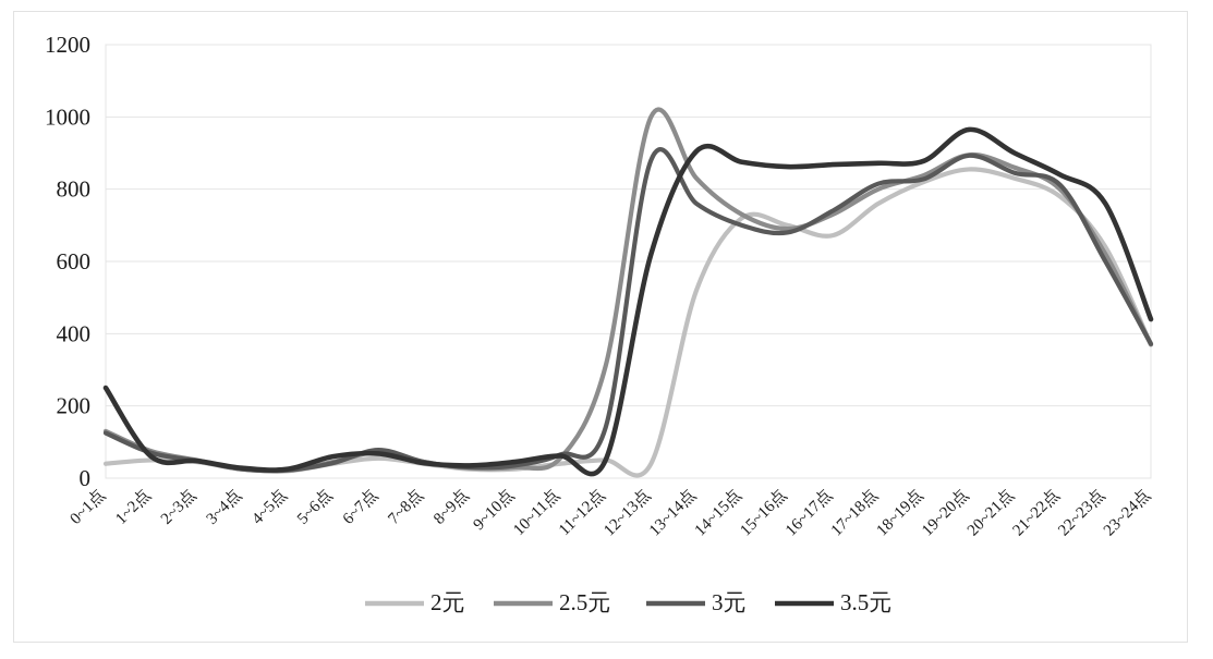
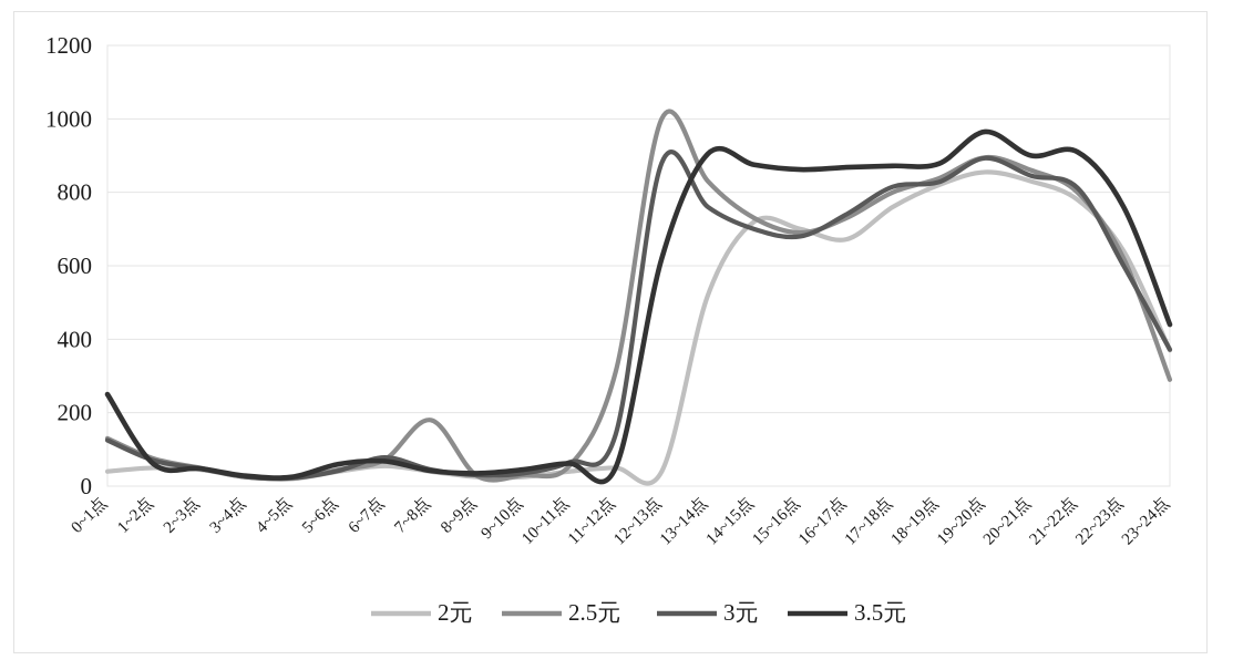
2.5元/7~8点: 40 -> 180
3.5元/21~22点: 840 -> 910
2.5元/23~24点: 370 -> 290
